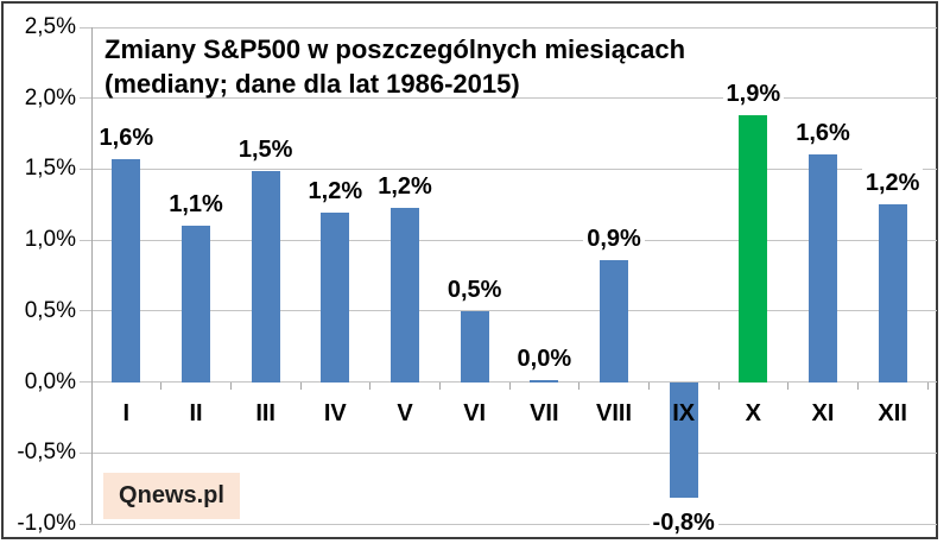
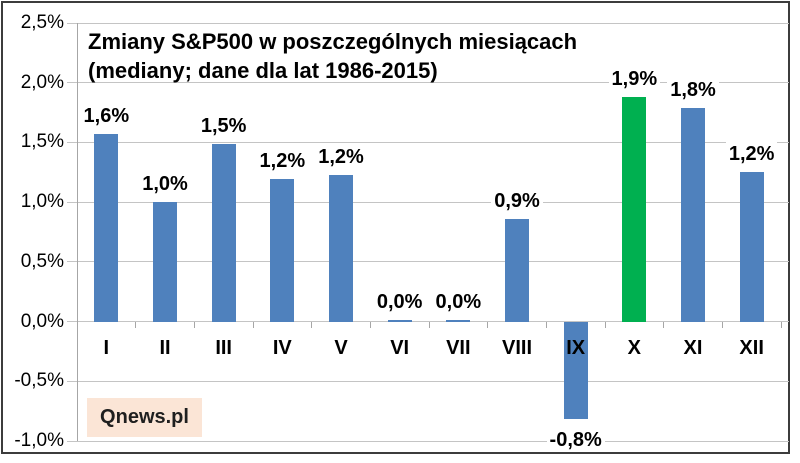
II: 1,1% -> 1,0%
VI: 0,5% -> 0,0%
XI: 1,6% -> 1,8%
